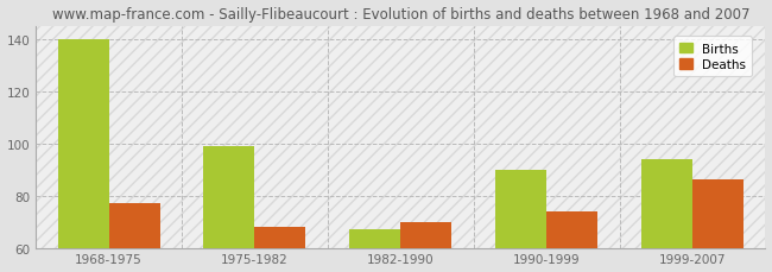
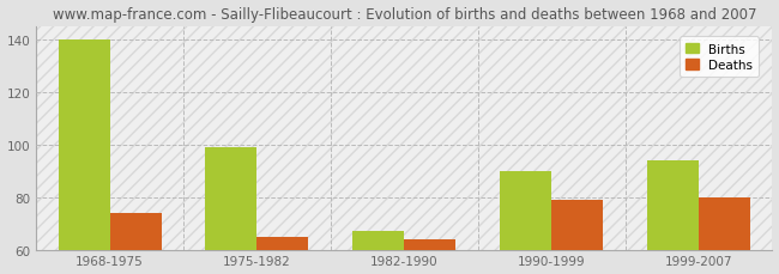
Deaths/1968-1975: 77 -> 74
Deaths/1975-1982: 68 -> 65
Deaths/1982-1990: 70 -> 64
Deaths/1990-1999: 74 -> 79
Deaths/1999-2007: 86 -> 80
